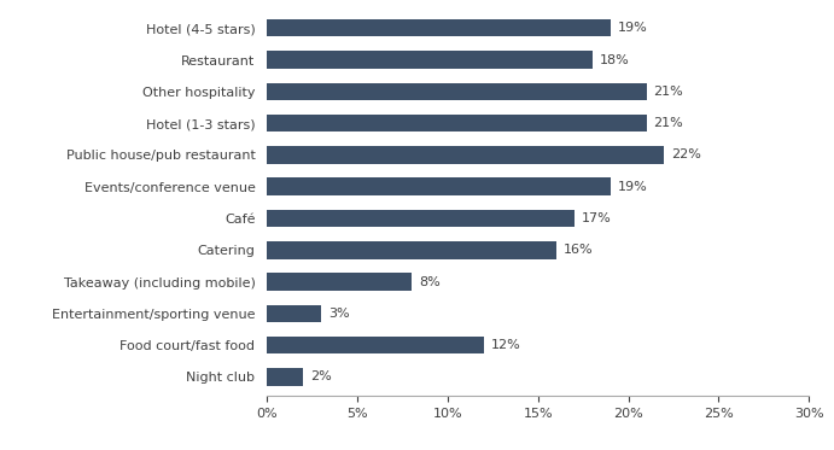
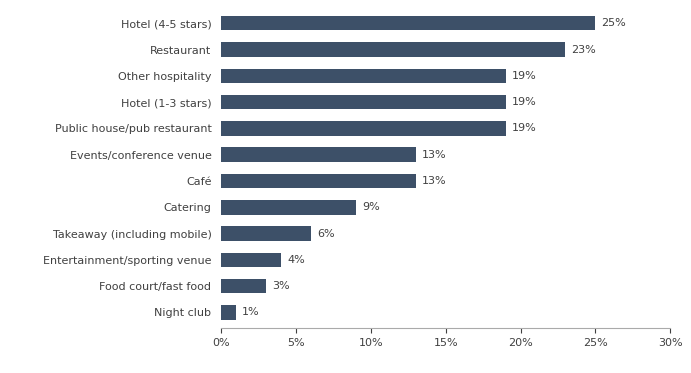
Hotel (4-5 stars): 19% -> 25%
Restaurant: 18% -> 23%
Other hospitality: 21% -> 19%
Hotel (1-3 stars): 21% -> 19%
Public house/pub restaurant: 22% -> 19%
Events/conference venue: 19% -> 13%
Café: 17% -> 13%
Catering: 16% -> 9%
Takeaway (including mobile): 8% -> 6%
Entertainment/sporting venue: 3% -> 4%
Food court/fast food: 12% -> 3%
Night club: 2% -> 1%
